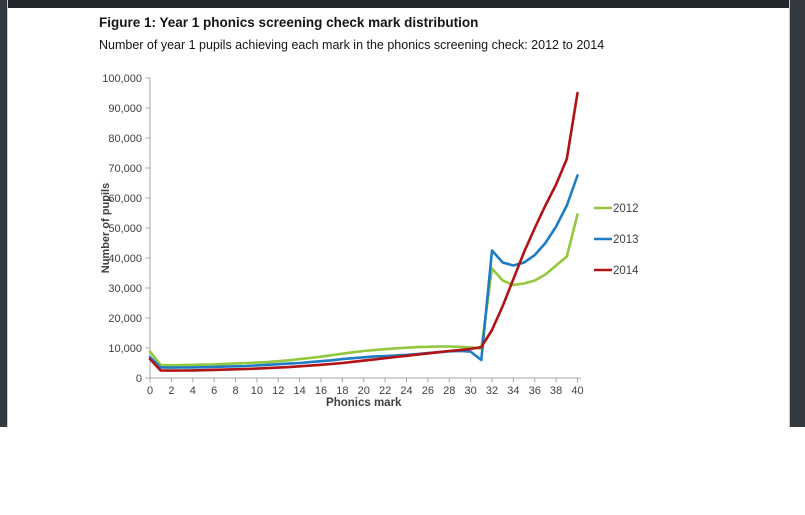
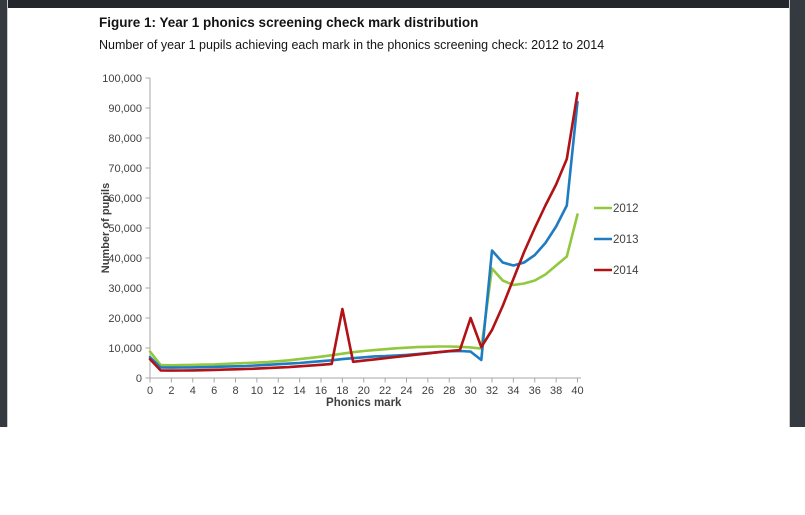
2014/18: 5000 -> 23000
2014/30: 10000 -> 20000
2013/40: 68000 -> 92000
